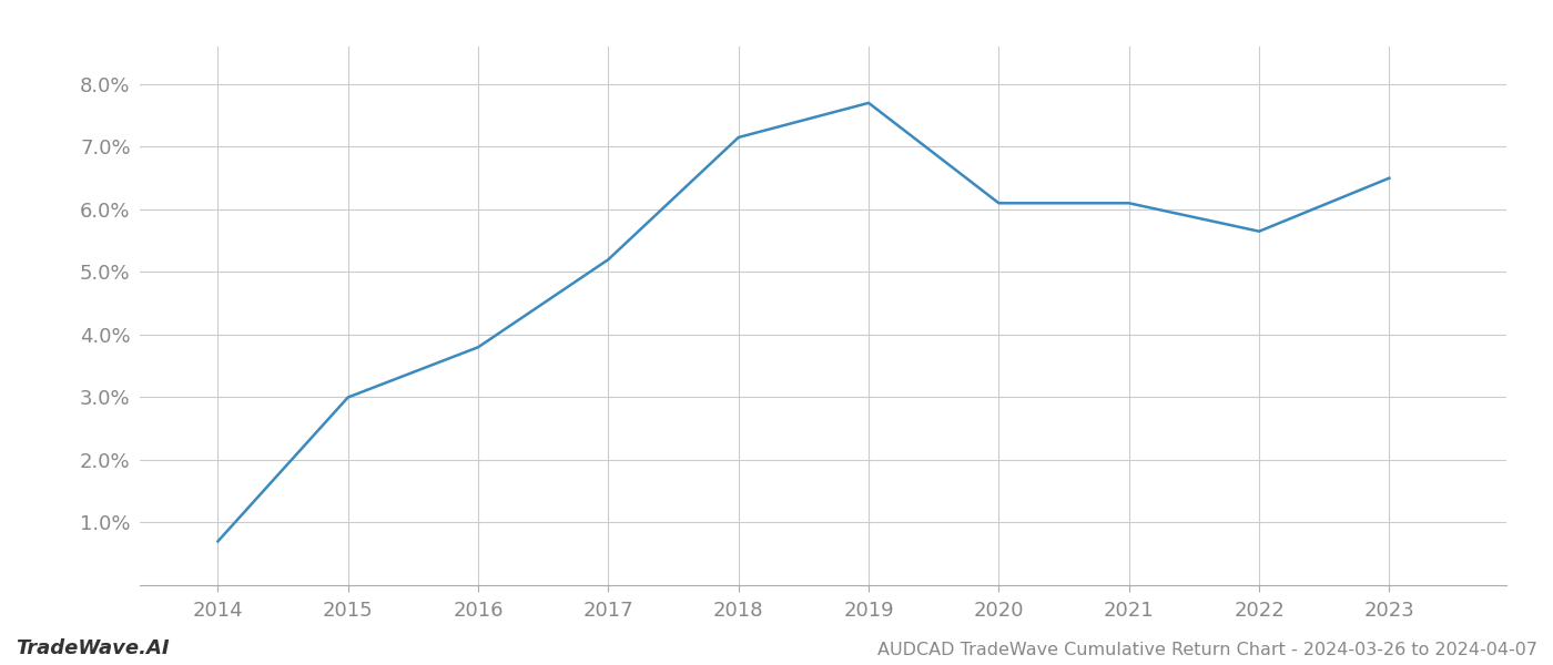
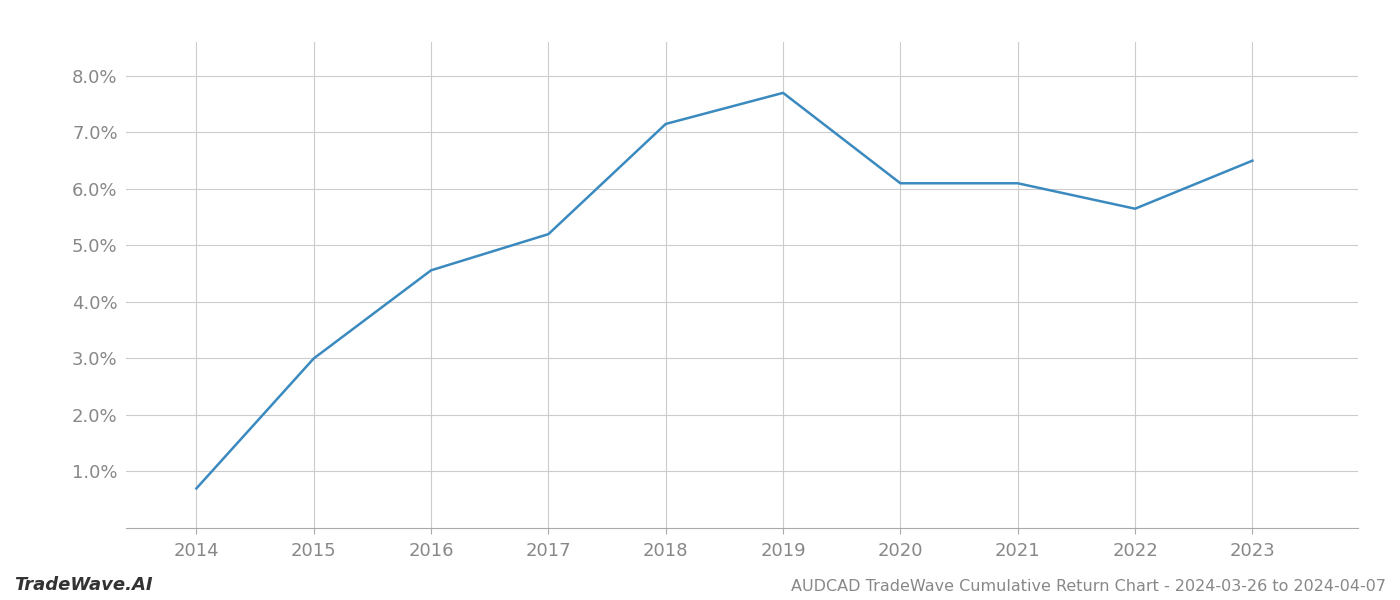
2016: 3.80% -> 4.56%
